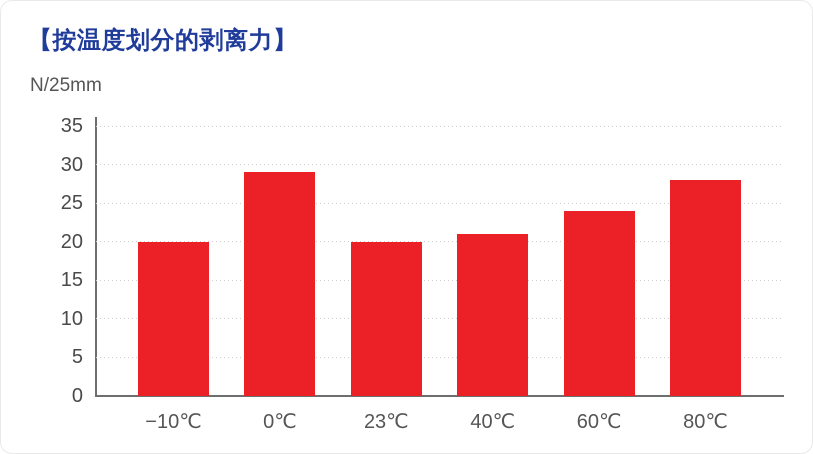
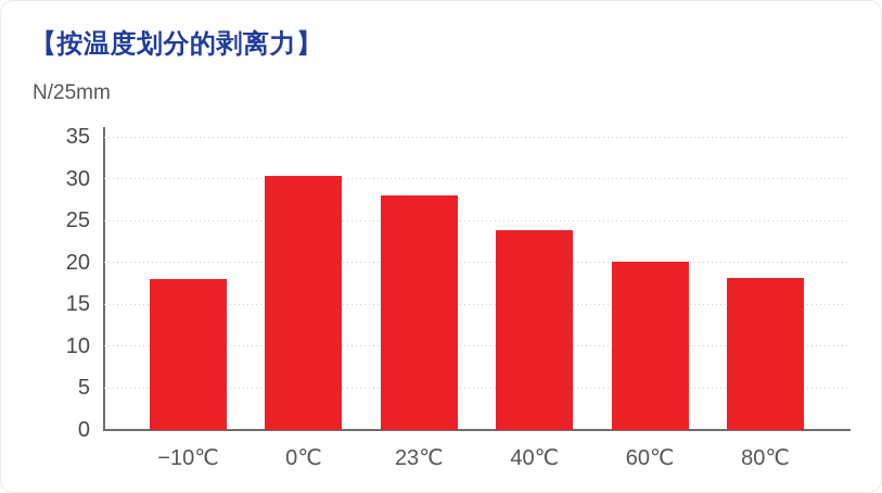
−10℃: 20 -> 18
0℃: 29 -> 30
23℃: 20 -> 28
40℃: 21 -> 24
60℃: 24 -> 20
80℃: 28 -> 18
